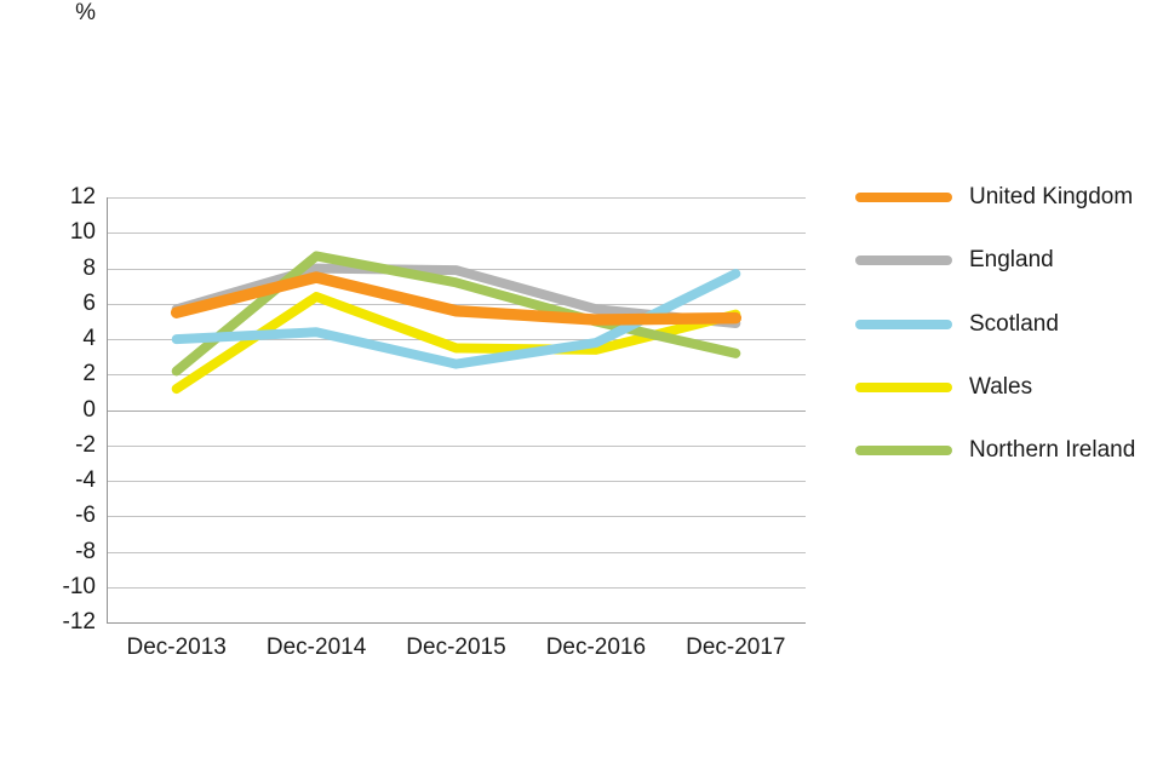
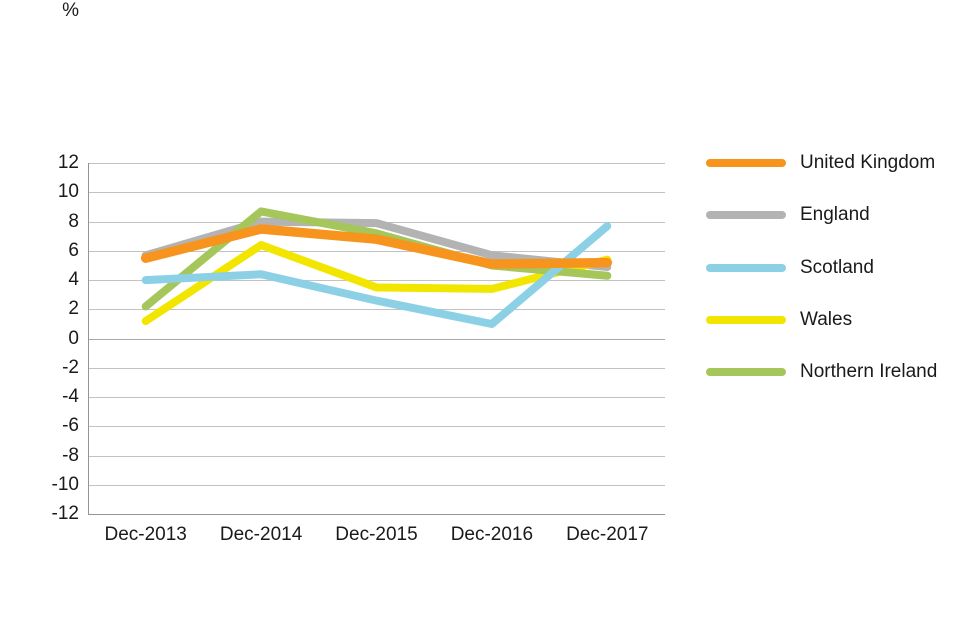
United Kingdom/Dec-2015: 5.6 -> 6.8
Scotland/Dec-2016: 3.8 -> 1.0
Northern Ireland/Dec-2017: 3.2 -> 4.3
